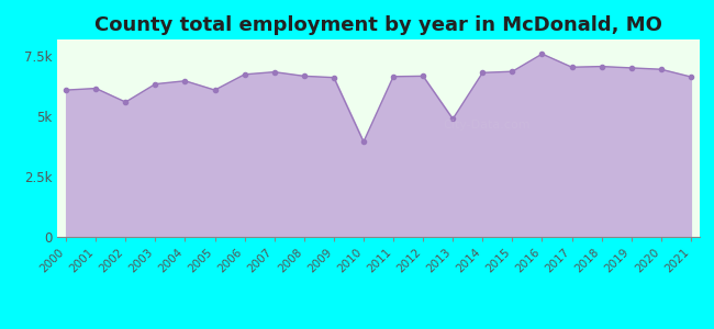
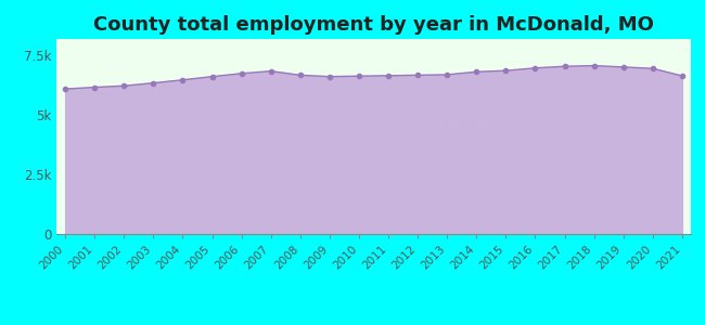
2002: 5.60k -> 6.23k
2005: 6.10k -> 6.62k
2010: 3.95k -> 6.64k
2013: 4.90k -> 6.70k
2016: 7.60k -> 6.98k
